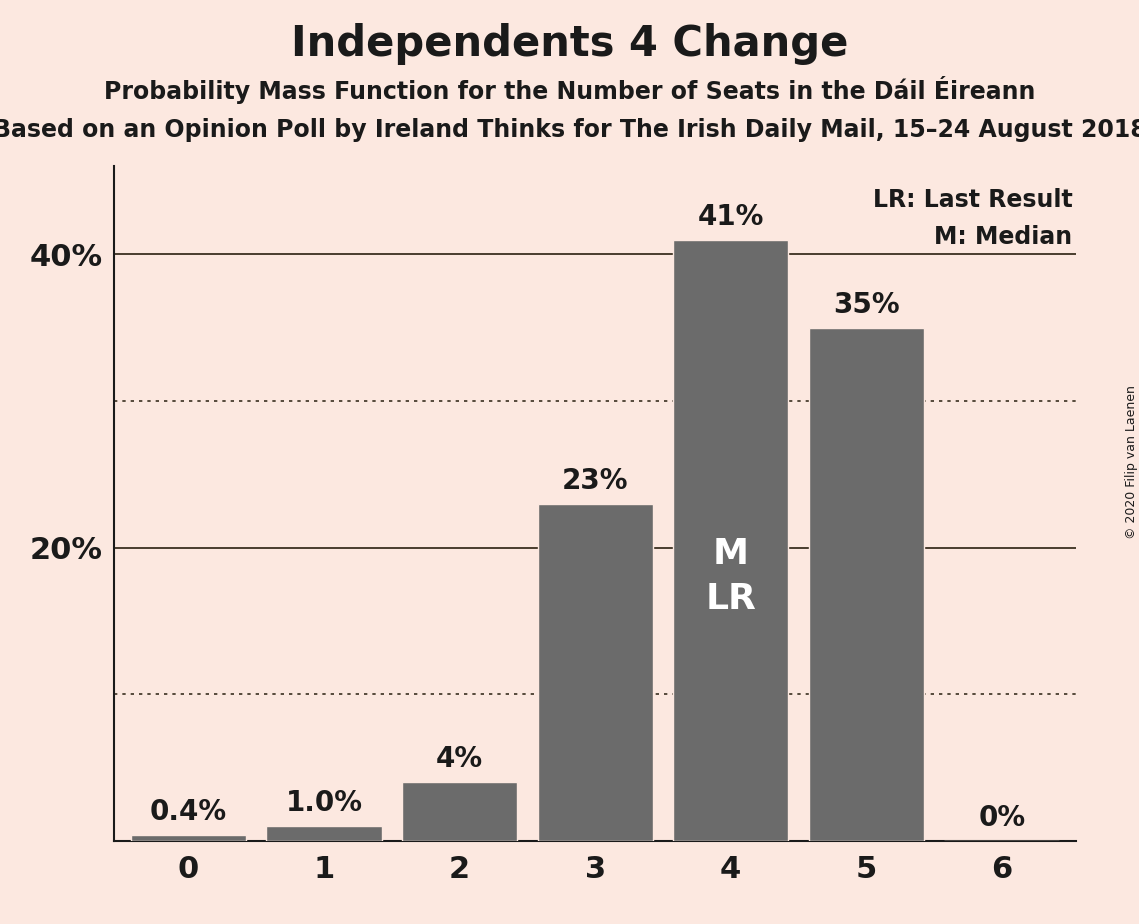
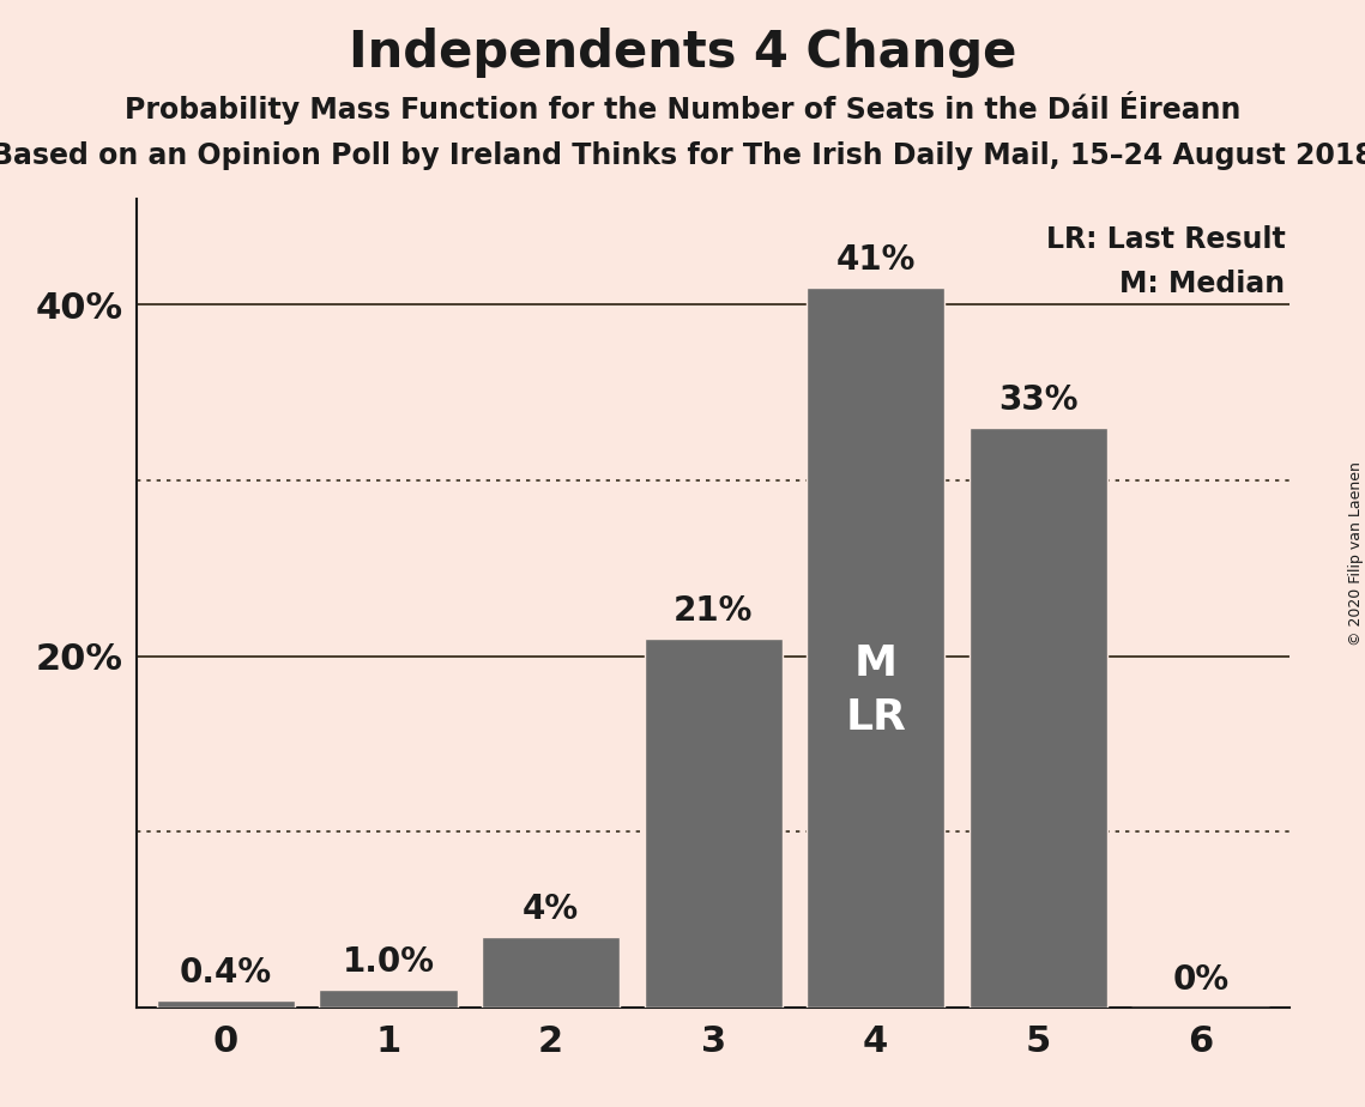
3: 23% -> 21%
5: 35% -> 33%
